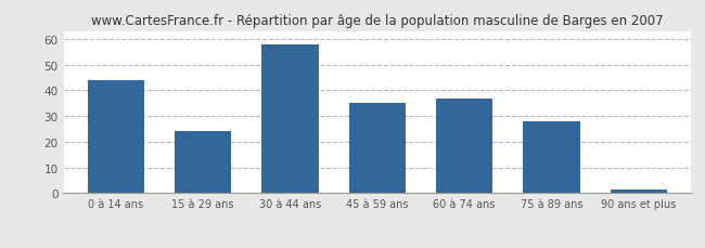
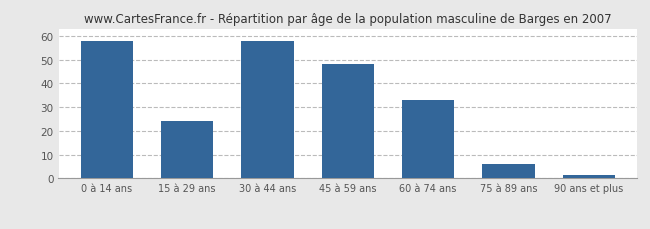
0 à 14 ans: 44.0 -> 58.0
45 à 59 ans: 35.0 -> 48.0
60 à 74 ans: 37.0 -> 33.0
75 à 89 ans: 28.0 -> 6.0
